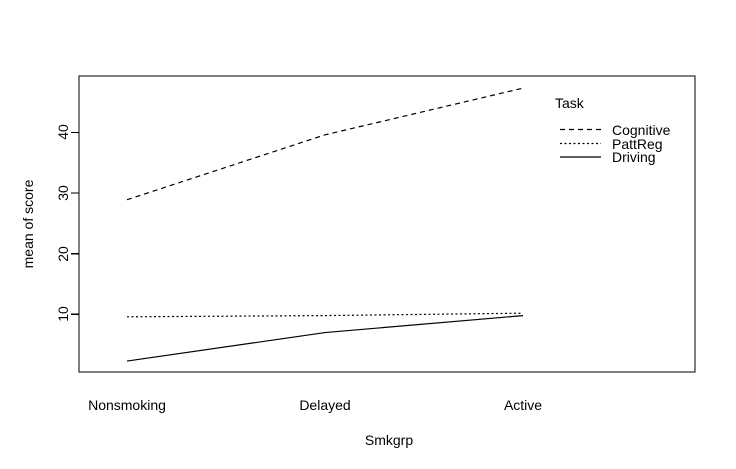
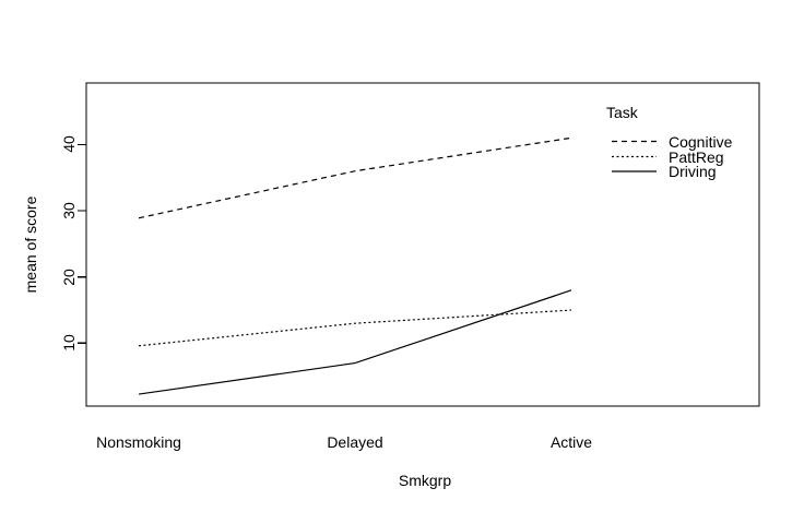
Cognitive/Delayed: 40 -> 36
PattReg/Delayed: 10 -> 13
Cognitive/Active: 47 -> 41
PattReg/Active: 10 -> 15
Driving/Active: 10 -> 18
